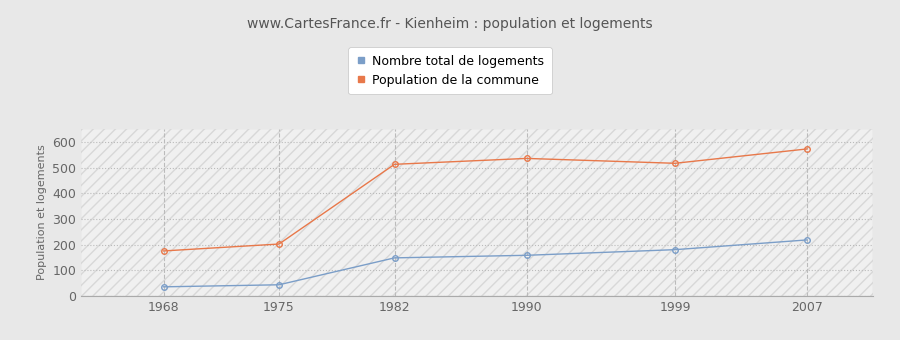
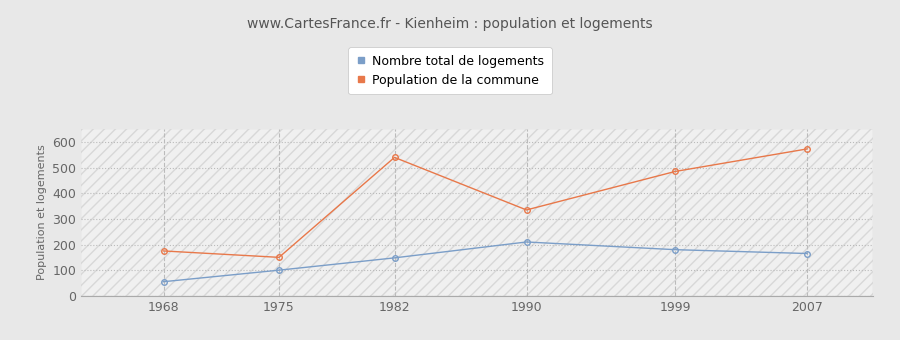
Nombre total de logements/1968: 35 -> 55
Nombre total de logements/1975: 43 -> 100
Population de la commune/1975: 202 -> 150
Population de la commune/1982: 513 -> 540
Nombre total de logements/1990: 158 -> 210
Population de la commune/1990: 536 -> 335
Population de la commune/1999: 517 -> 485
Nombre total de logements/2007: 218 -> 165
